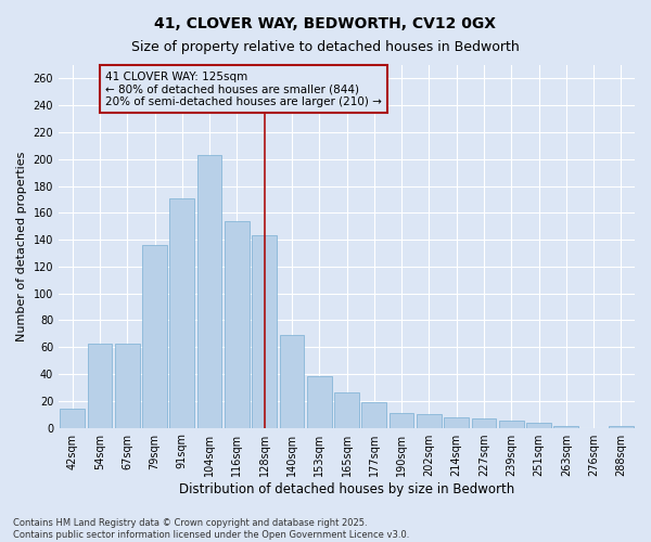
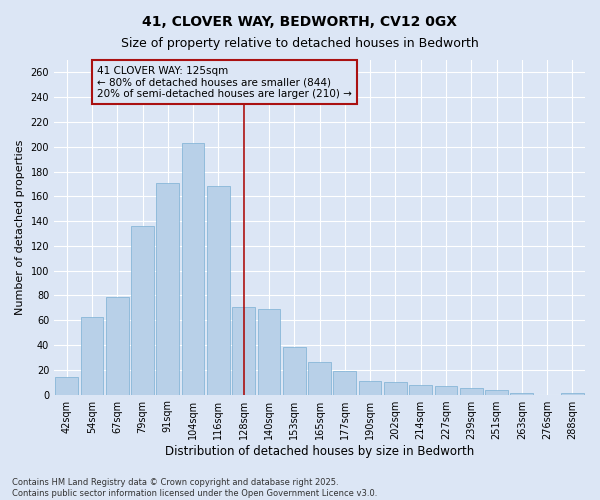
67sqm: 63 -> 79
116sqm: 154 -> 168
128sqm: 143 -> 71
